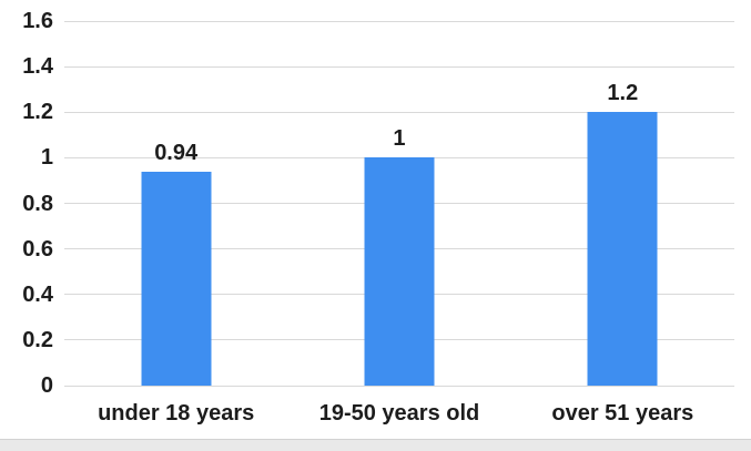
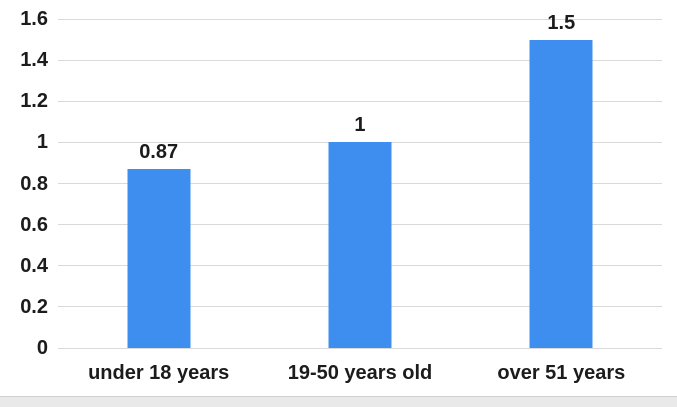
under 18 years: 0.94 -> 0.87
over 51 years: 1.2 -> 1.5
